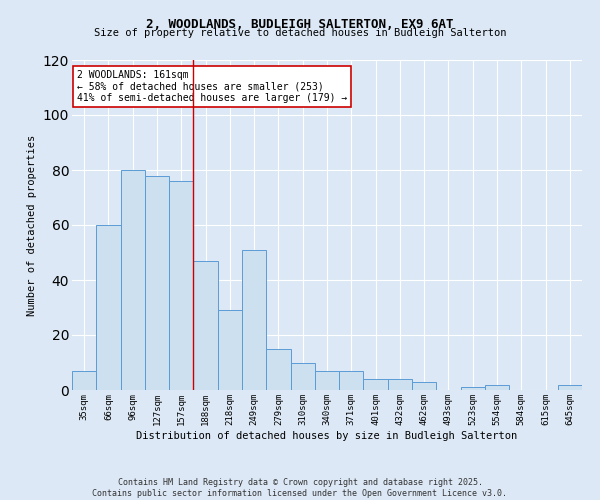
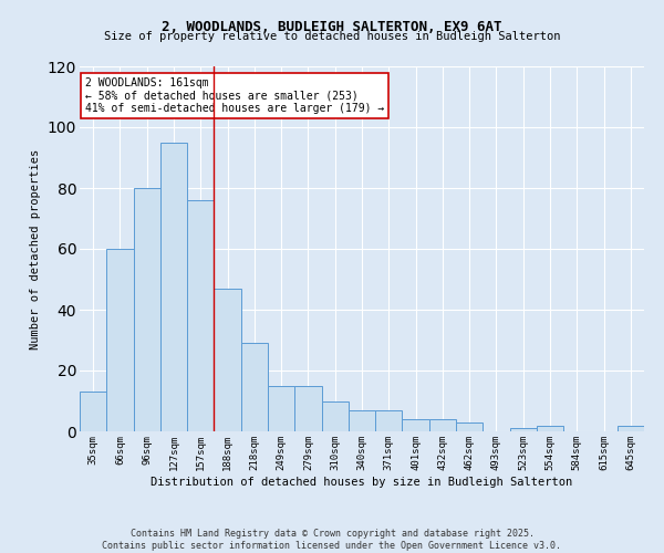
35sqm: 7 -> 13
127sqm: 78 -> 95
249sqm: 51 -> 15
